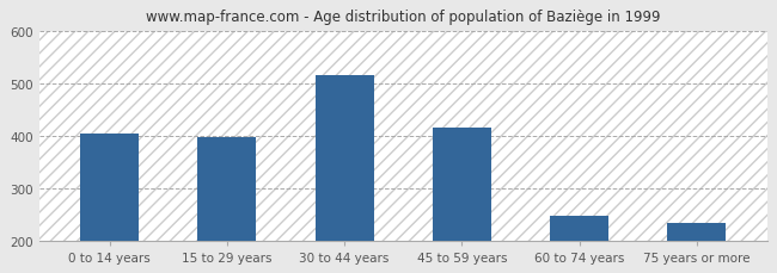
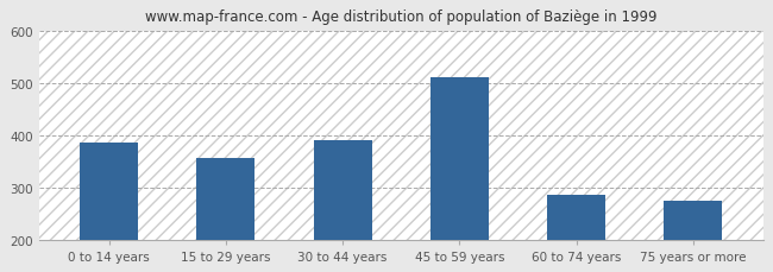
0 to 14 years: 403 -> 385
15 to 29 years: 396 -> 355
30 to 44 years: 516 -> 390
45 to 59 years: 414 -> 510
60 to 74 years: 248 -> 285
75 years or more: 233 -> 275
